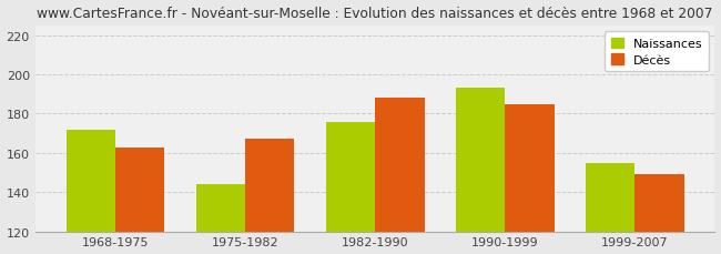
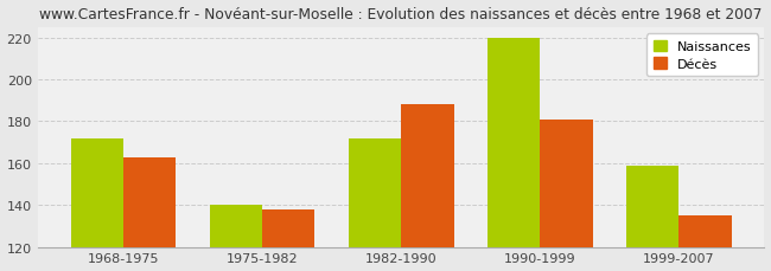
Naissances/1975-1982: 144 -> 140
Décès/1975-1982: 167 -> 138
Naissances/1982-1990: 176 -> 172
Naissances/1990-1999: 193 -> 220
Décès/1990-1999: 185 -> 181
Naissances/1999-2007: 155 -> 159
Décès/1999-2007: 149 -> 135
